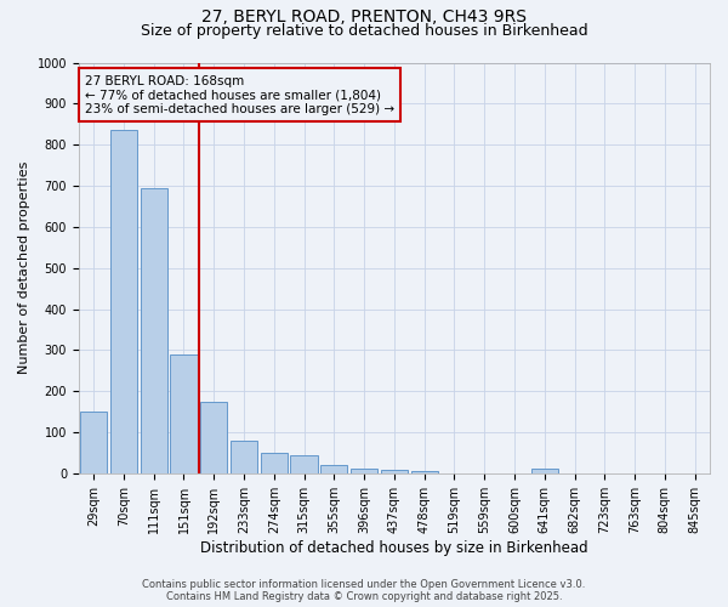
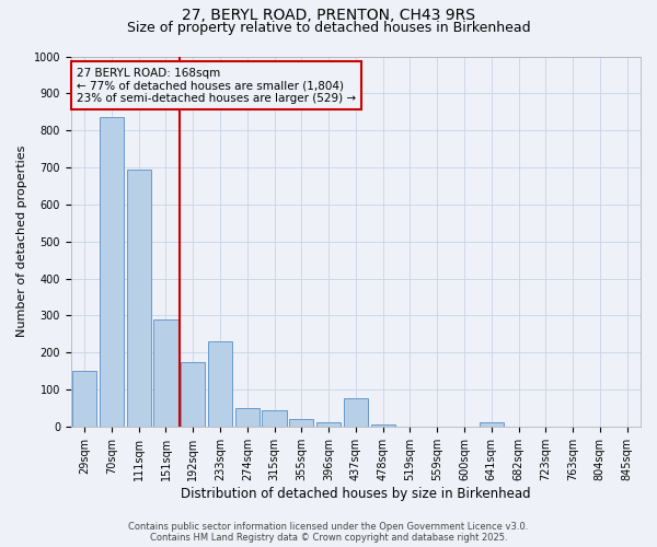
233sqm: 80 -> 230
437sqm: 8 -> 75
